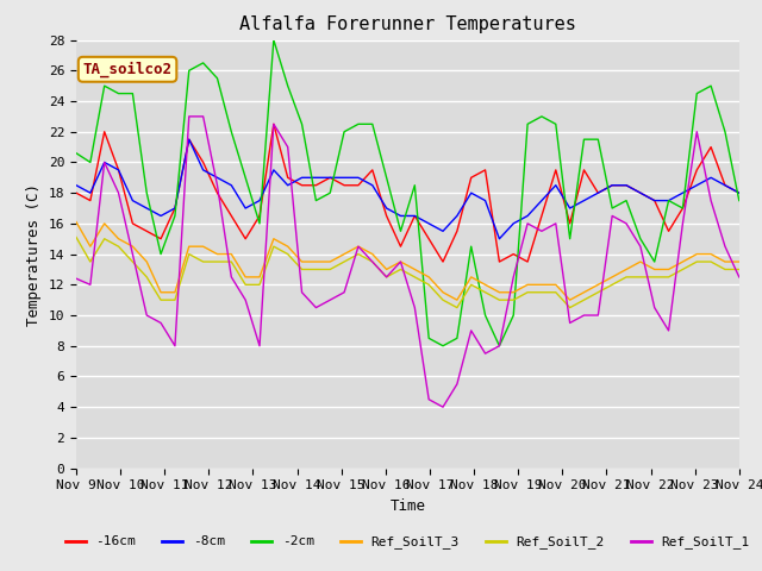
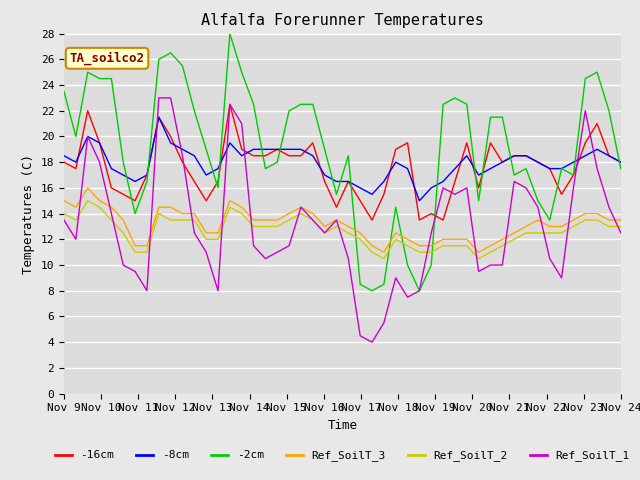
-2cm/Nov 9: 20.6 -> 23.5
Ref_SoilT_3/Nov 9: 16.1 -> 15.0
Ref_SoilT_2/Nov 9: 15.1 -> 14.0
Ref_SoilT_1/Nov 9: 12.4 -> 13.5
